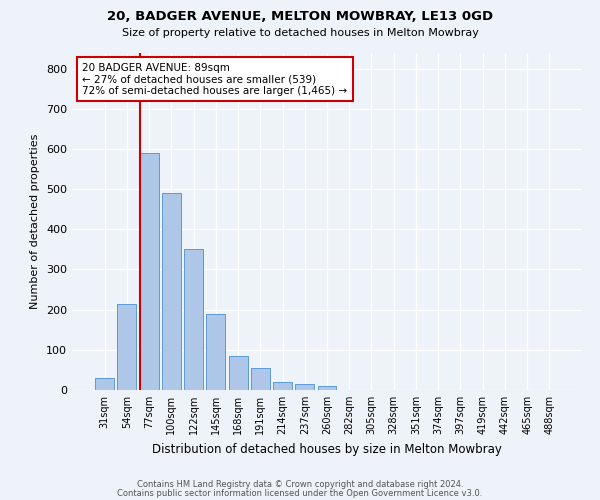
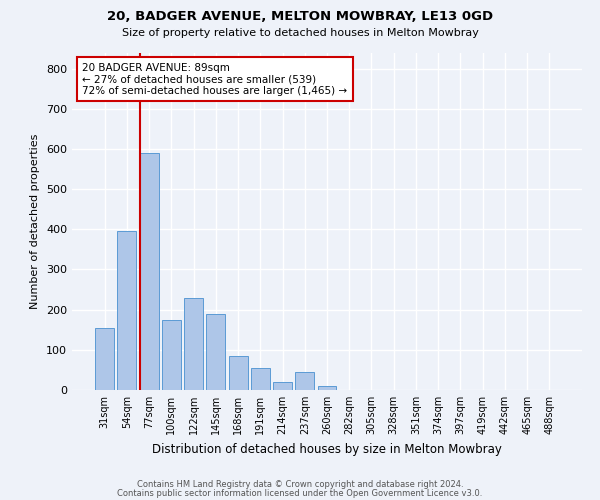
31sqm: 30 -> 155
54sqm: 215 -> 395
100sqm: 490 -> 175
122sqm: 350 -> 230
237sqm: 14 -> 45
